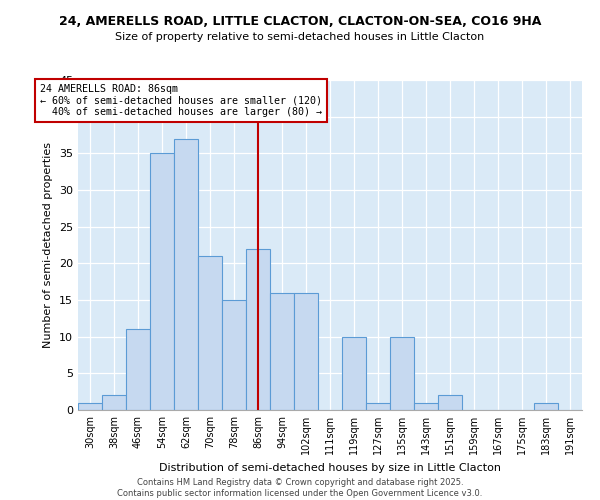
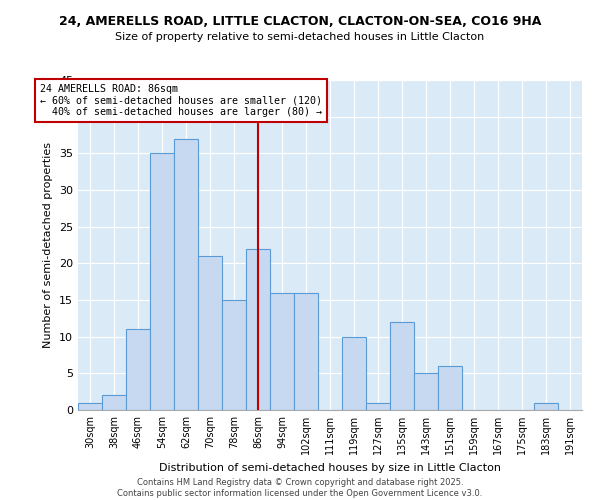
135sqm: 10 -> 12
143sqm: 1 -> 5
151sqm: 2 -> 6
